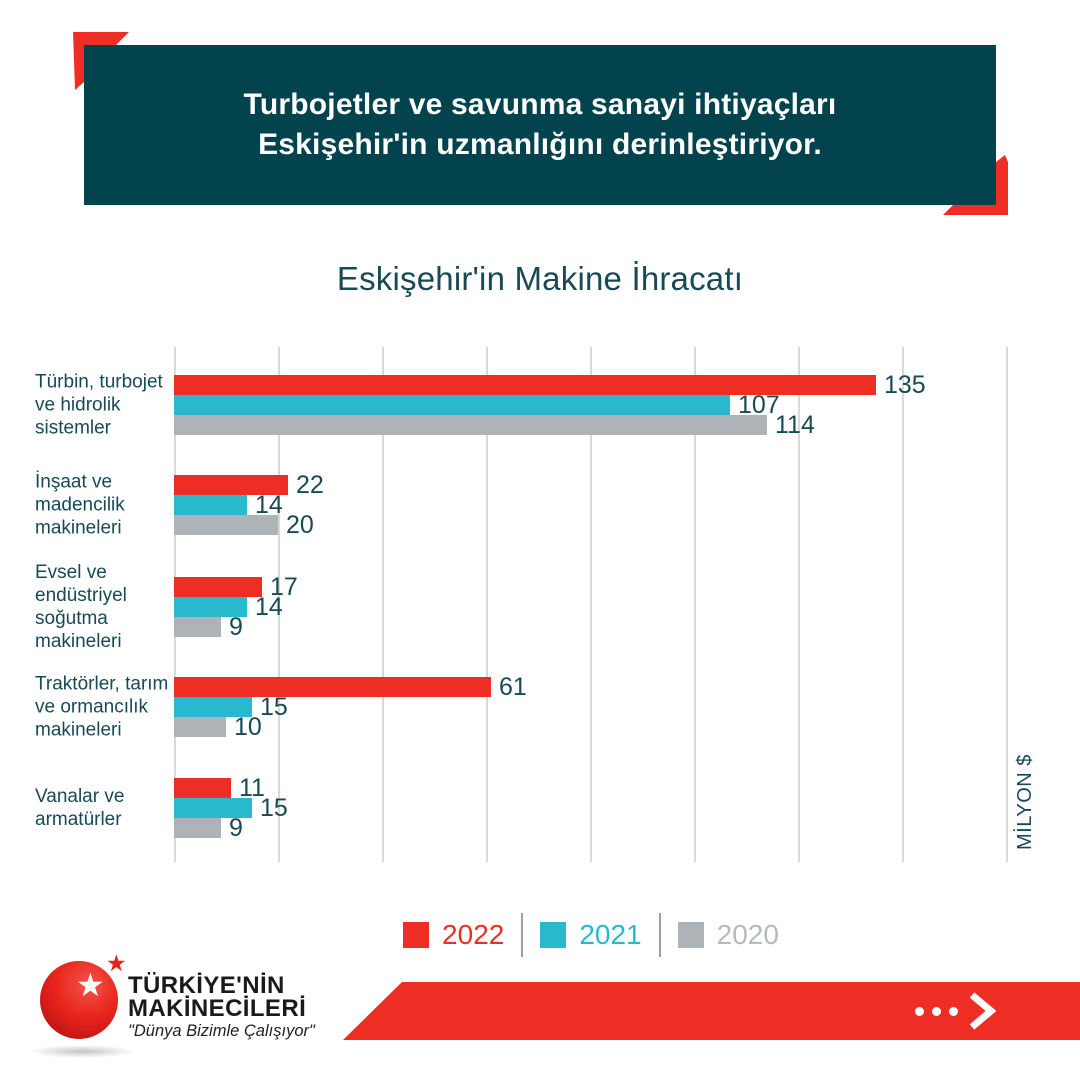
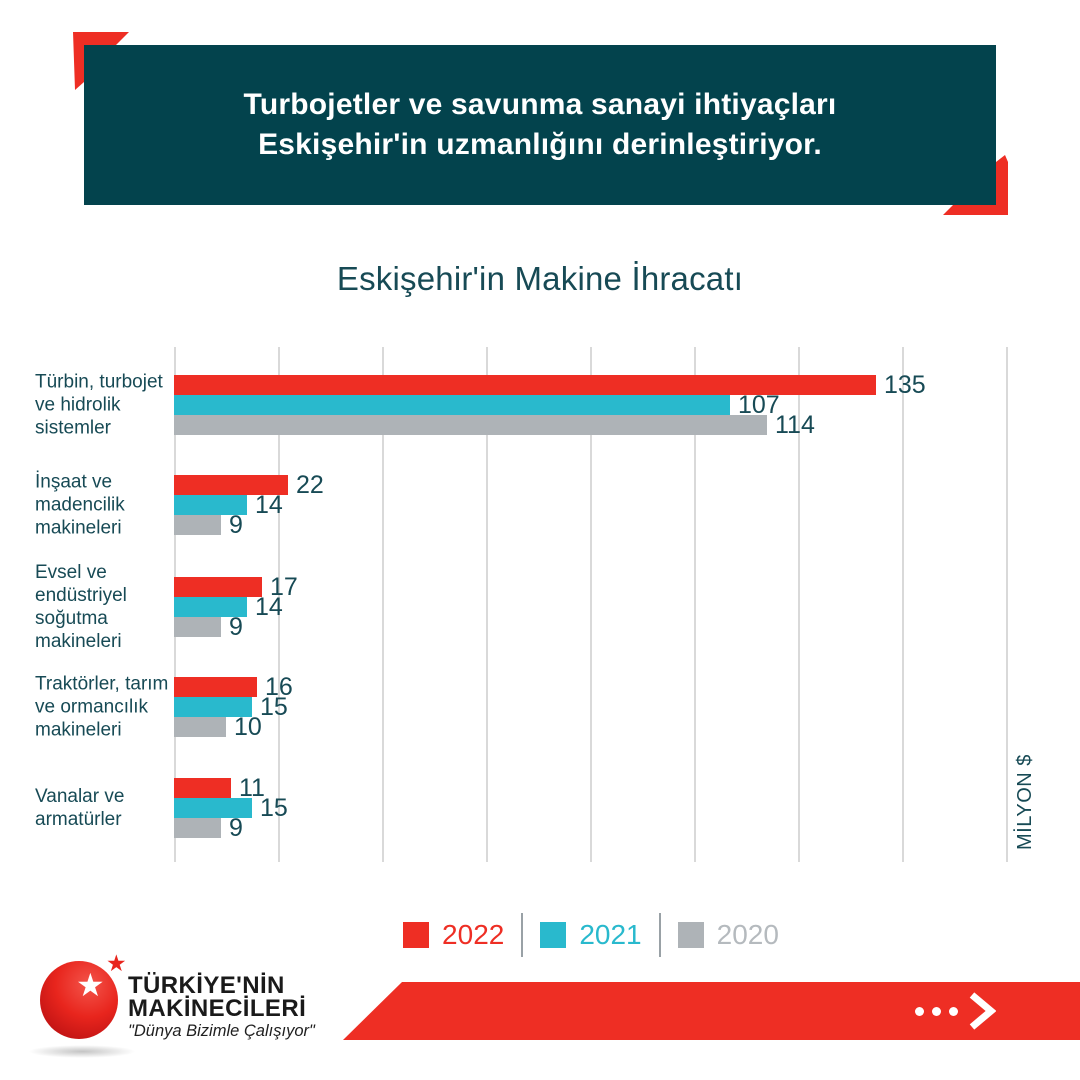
2020/İnşaat ve madencilik makineleri: 20 -> 9
2022/Traktörler, tarım ve ormancılık makineleri: 61 -> 16
